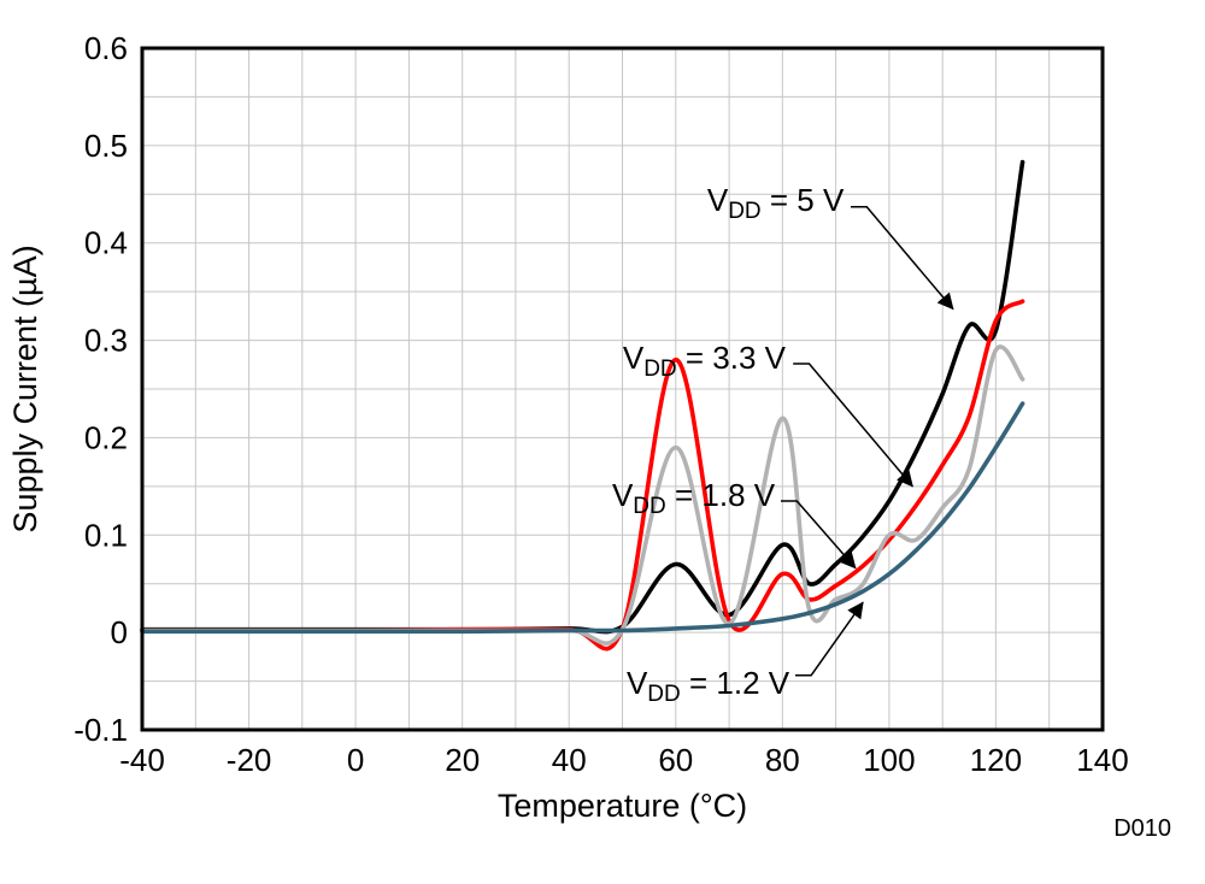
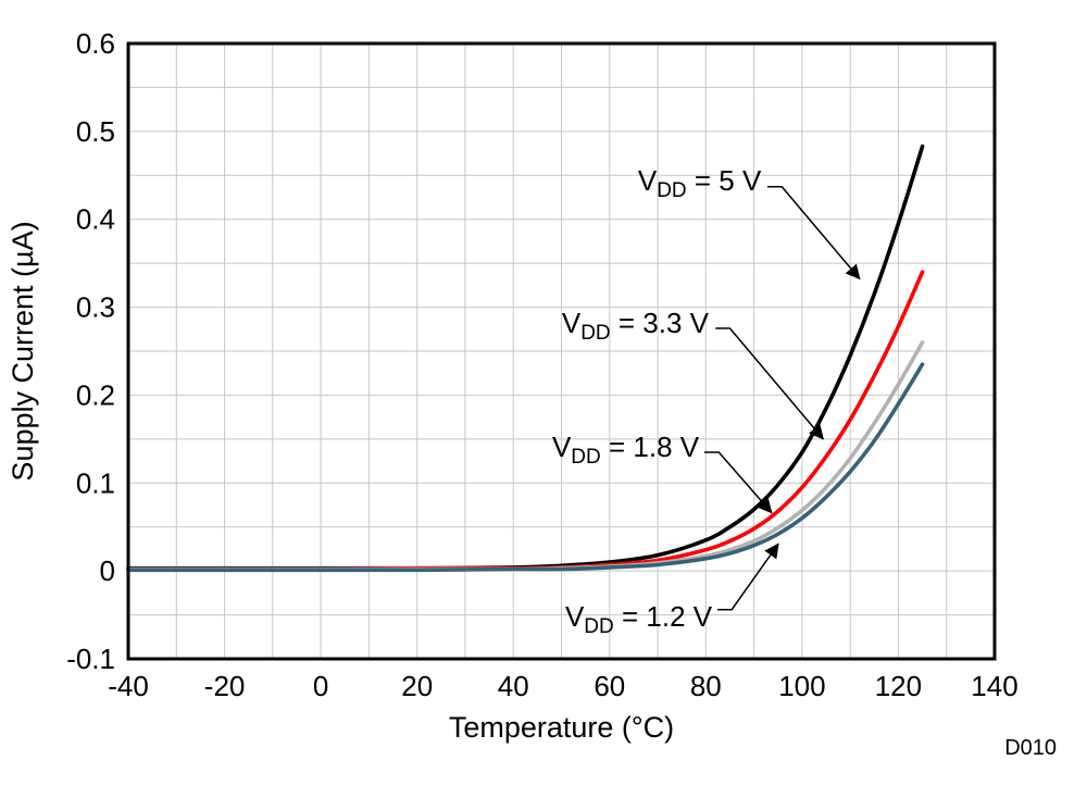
VDD = 5 V/60: 0.07 -> 0.01
VDD = 3.3 V/60: 0.28 -> 0.01
VDD = 1.8 V/60: 0.19 -> 0.01
VDD = 5 V/80: 0.09 -> 0.04
VDD = 3.3 V/80: 0.06 -> 0.02
VDD = 1.8 V/80: 0.22 -> 0.02
VDD = 1.8 V/100: 0.10 -> 0.07
VDD = 5 V/120: 0.31 -> 0.40
VDD = 3.3 V/120: 0.32 -> 0.28
VDD = 1.8 V/120: 0.29 -> 0.21
